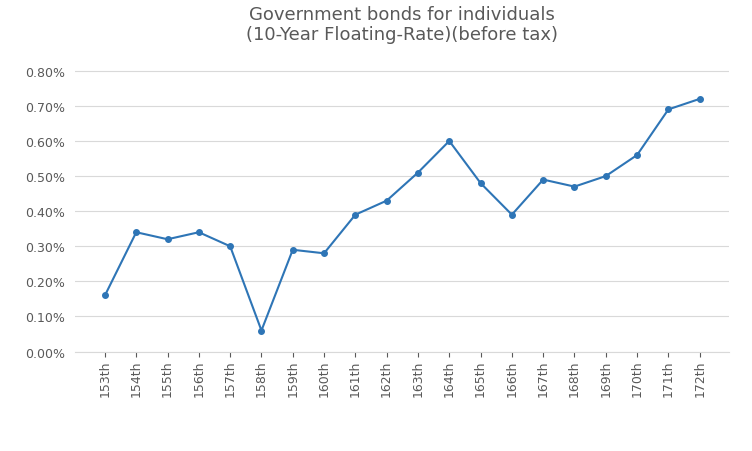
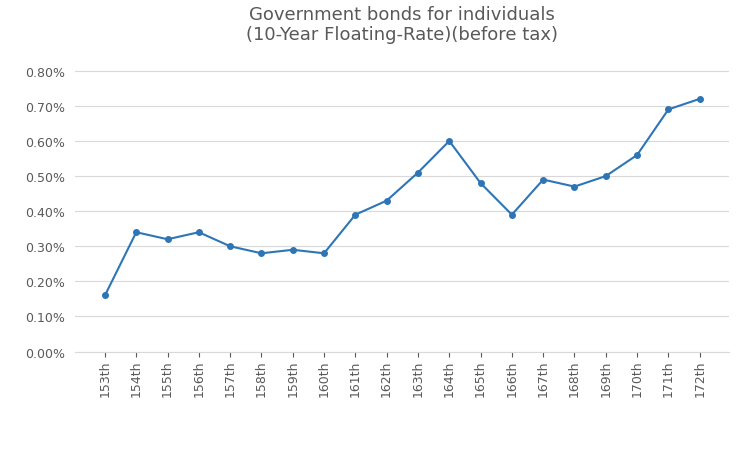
158th: 0.06% -> 0.28%
